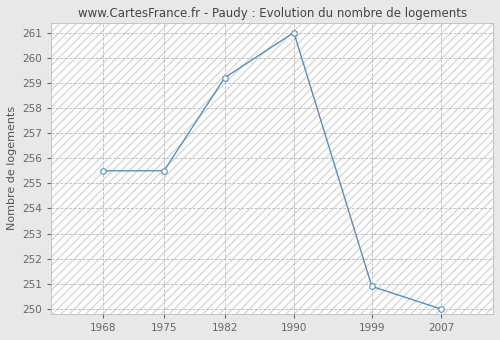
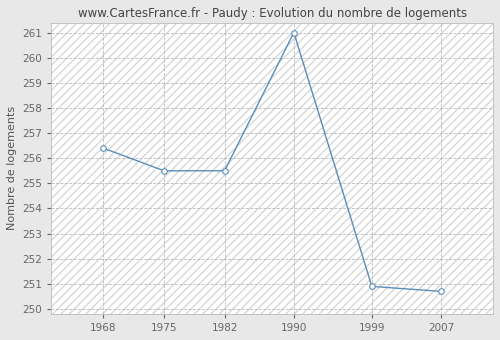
1968: 255.5 -> 256.4
1982: 259.2 -> 255.5
2007: 250.0 -> 250.7
